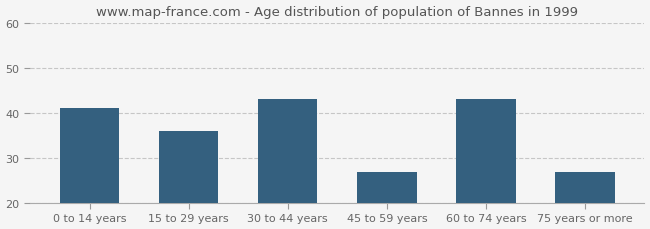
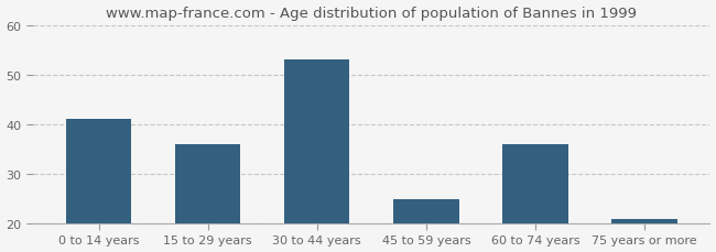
30 to 44 years: 43 -> 53
45 to 59 years: 27 -> 25
60 to 74 years: 43 -> 36
75 years or more: 27 -> 21
